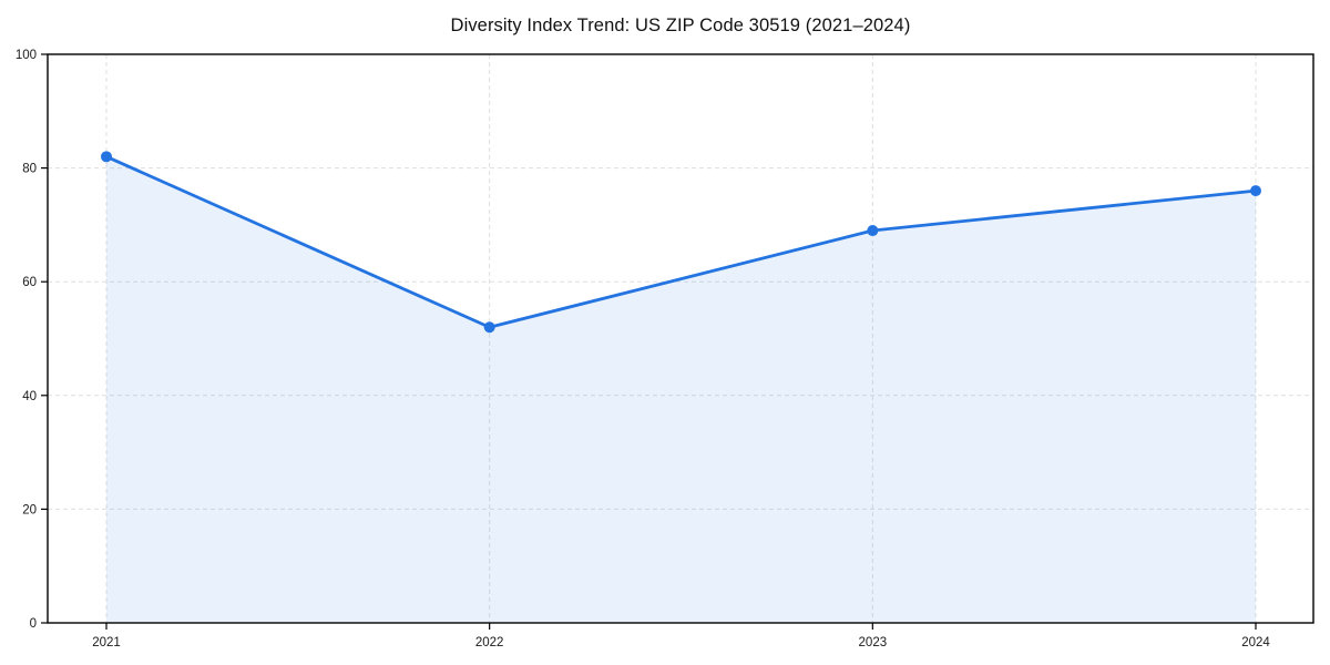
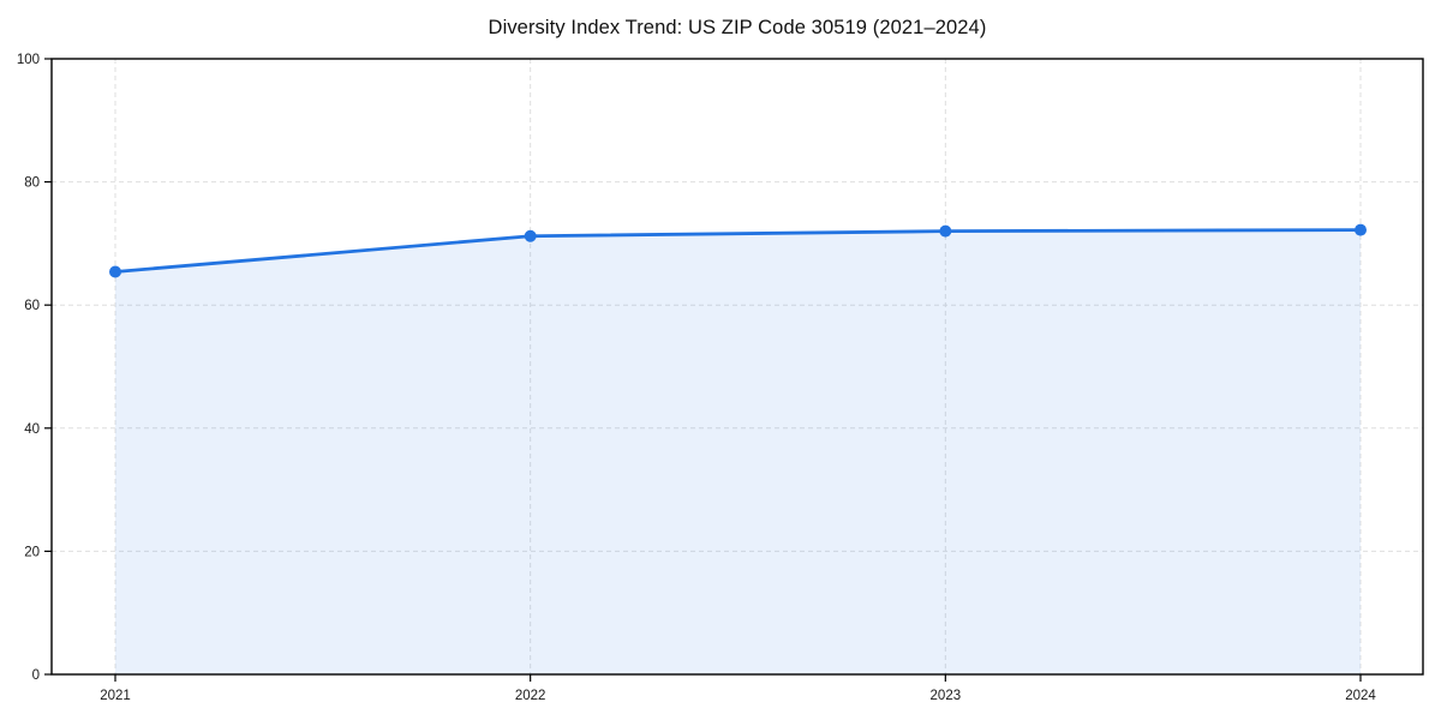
2021: 82 -> 65
2022: 52 -> 71
2023: 69 -> 72
2024: 76 -> 72
